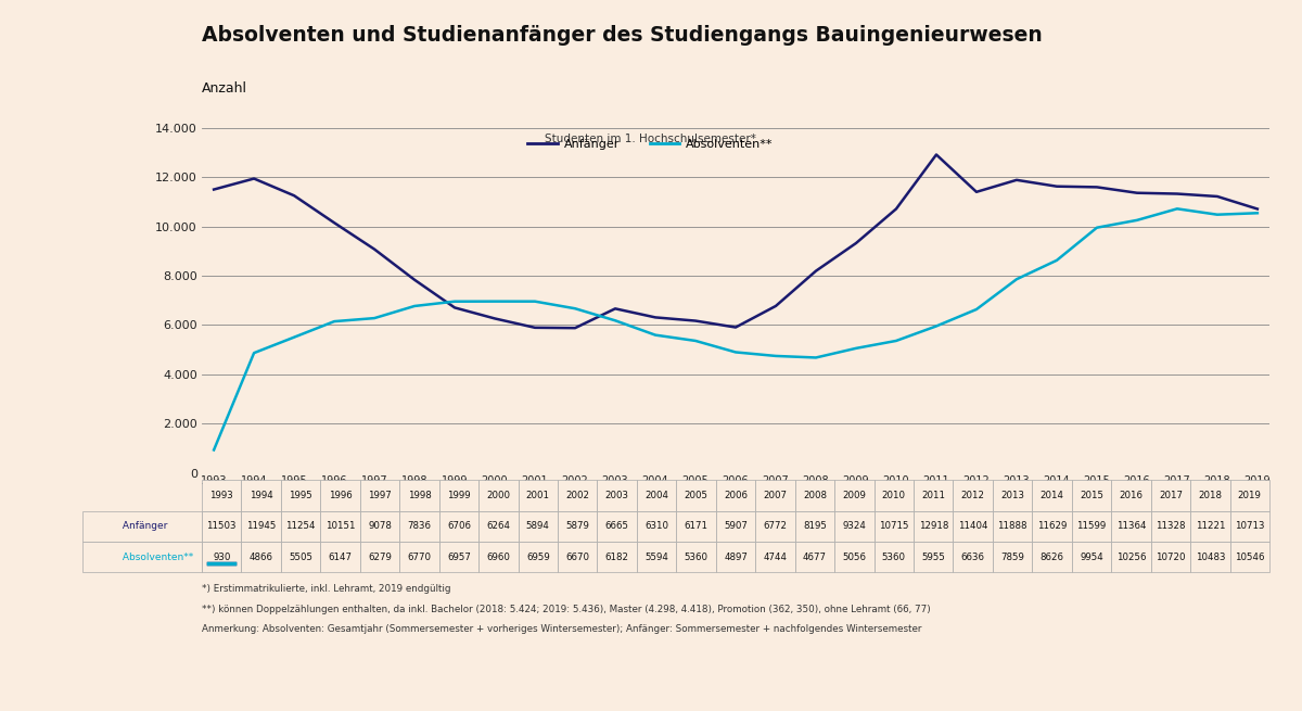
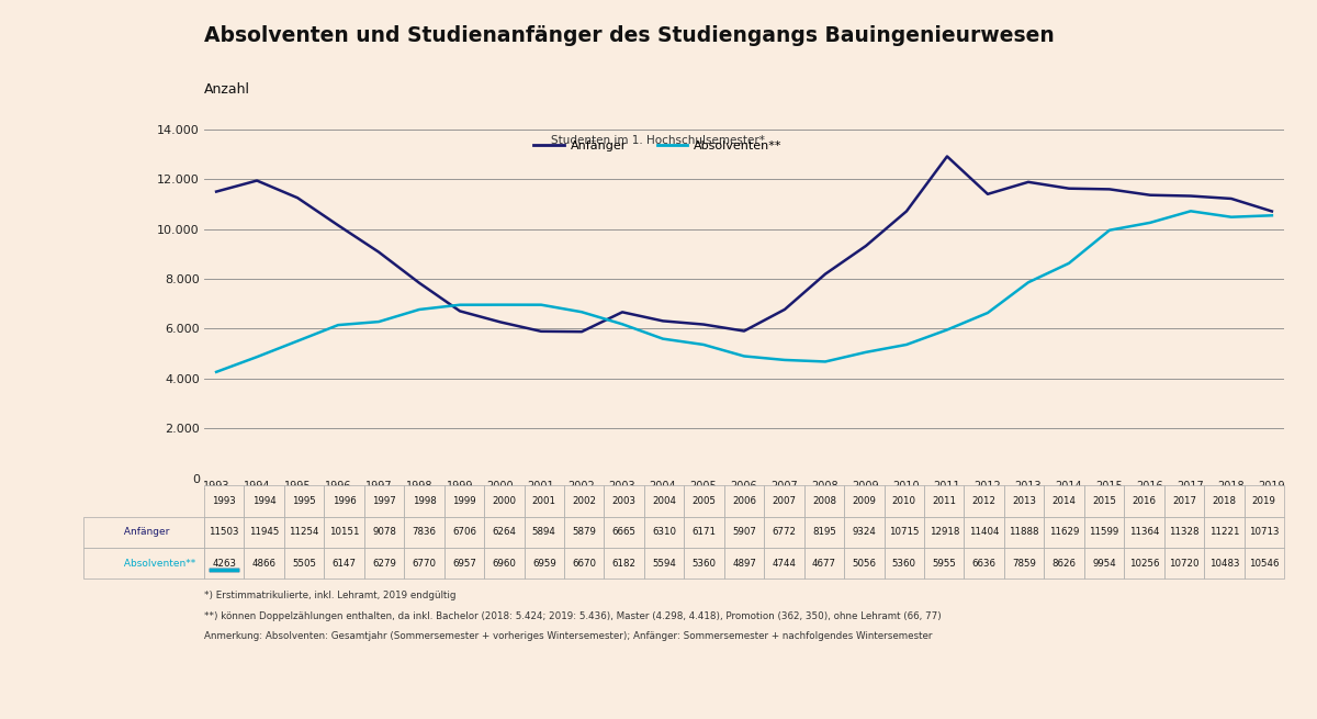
Absolventen**/1993: 930 -> 4263
